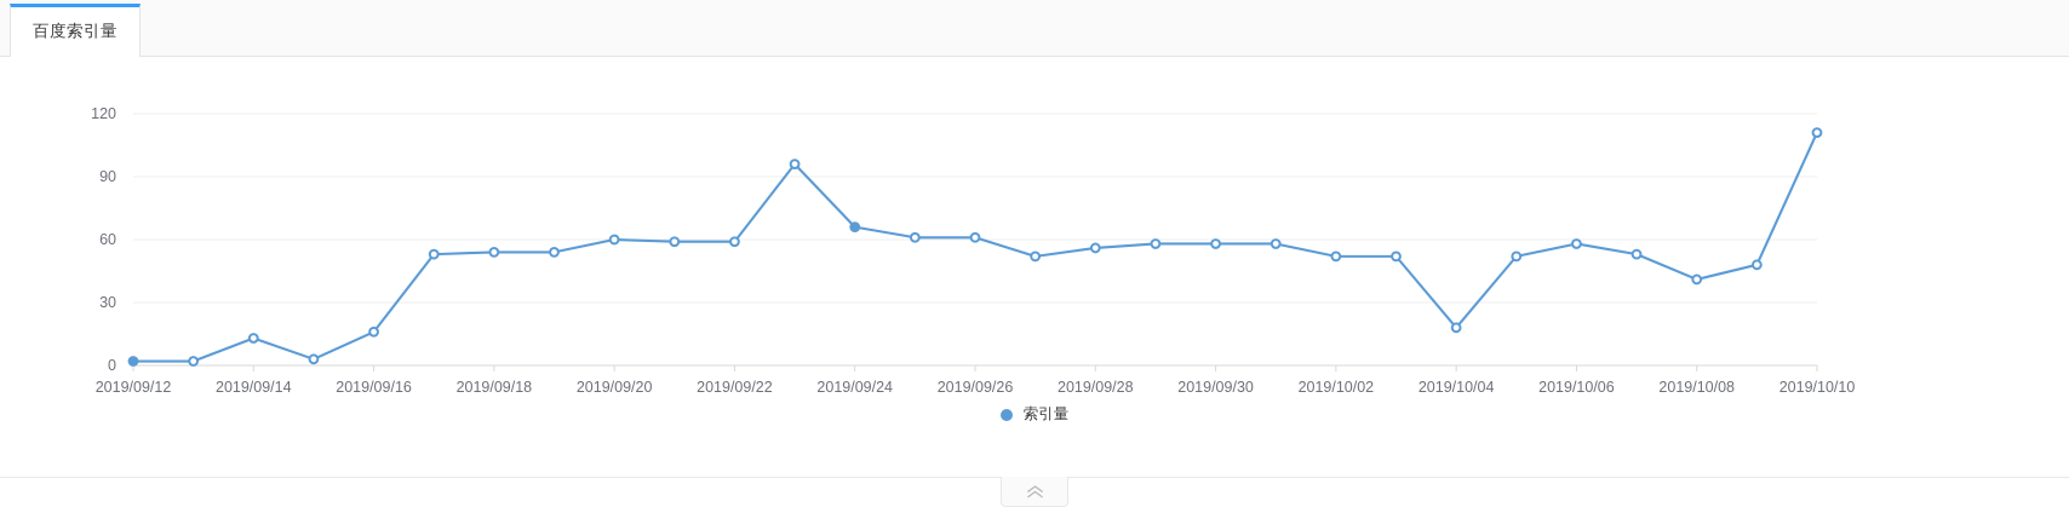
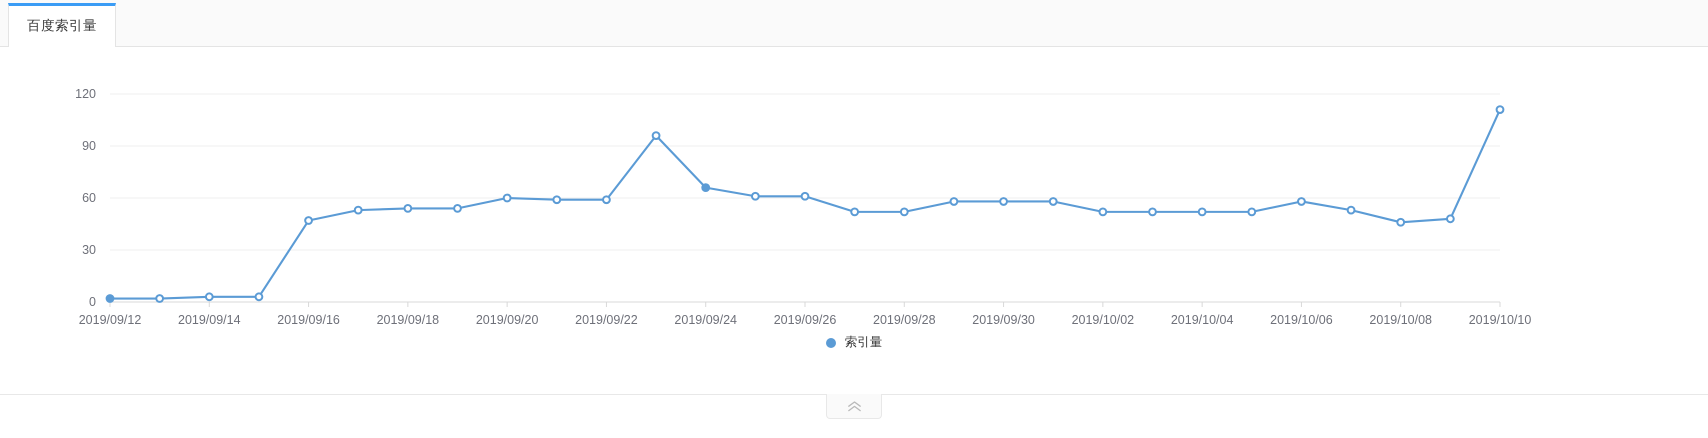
2019/09/14: 13 -> 3
2019/09/16: 16 -> 47
2019/09/28: 56 -> 52
2019/10/04: 18 -> 52
2019/10/08: 41 -> 46
